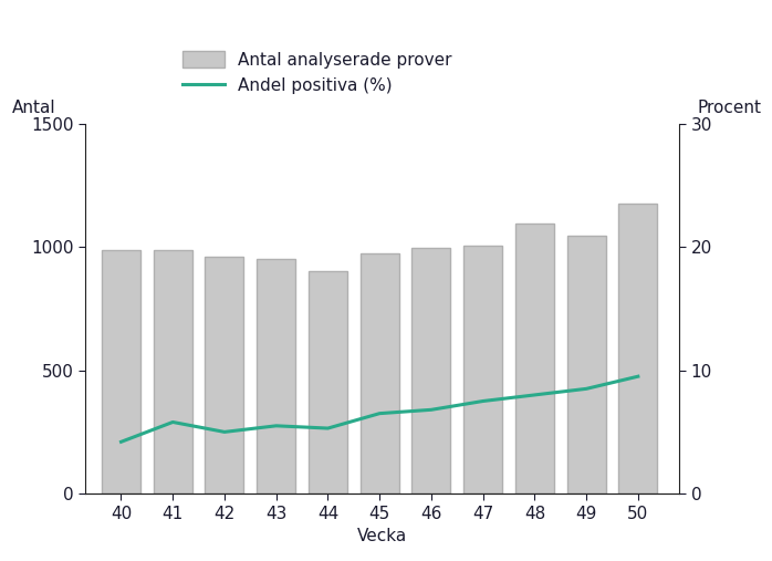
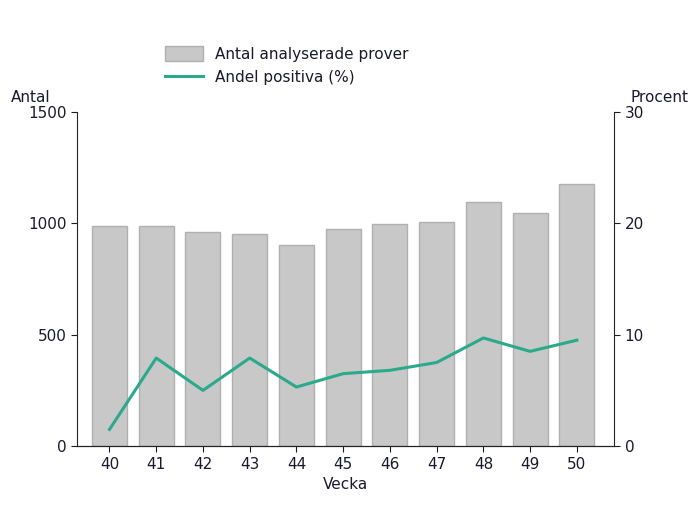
Andel positiva (%)/40: 4.2 -> 1.5
Andel positiva (%)/41: 5.8 -> 7.9
Andel positiva (%)/43: 5.5 -> 7.9
Andel positiva (%)/48: 8.0 -> 9.7
